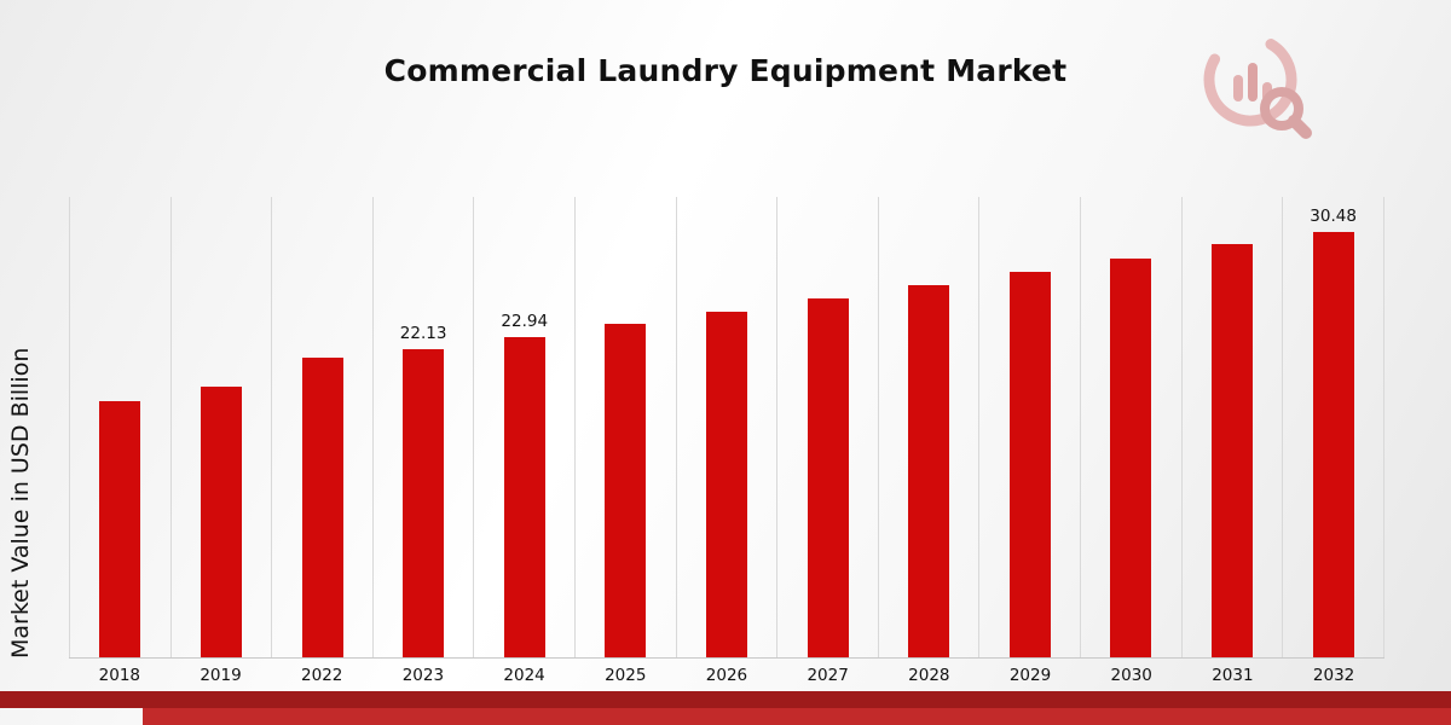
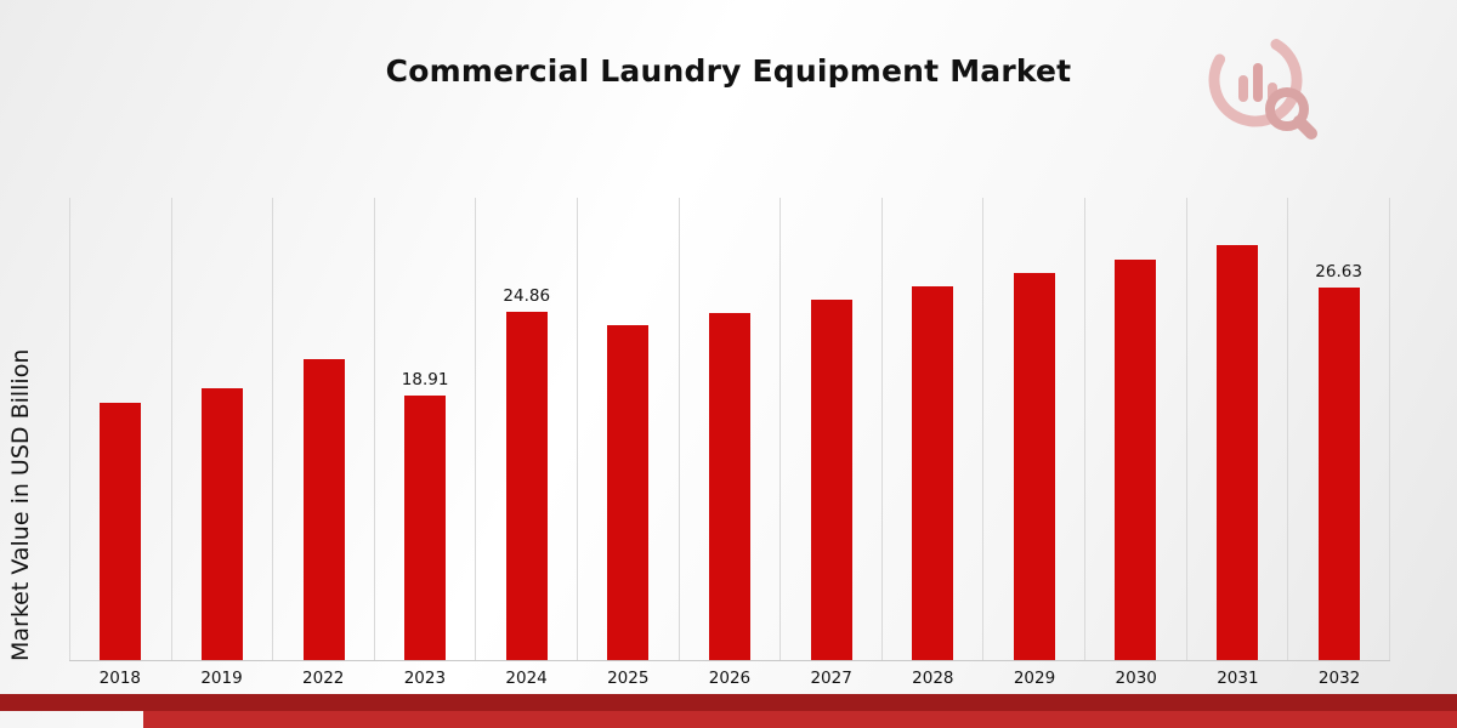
2023: 22.13 -> 18.91
2024: 22.94 -> 24.86
2032: 30.48 -> 26.63
